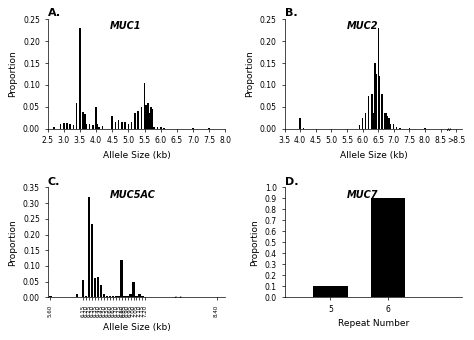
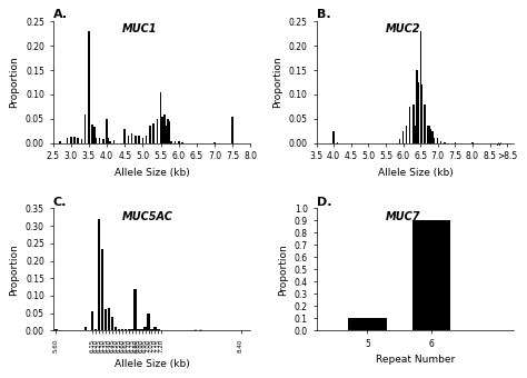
A./7.5: 0.003 -> 0.055
